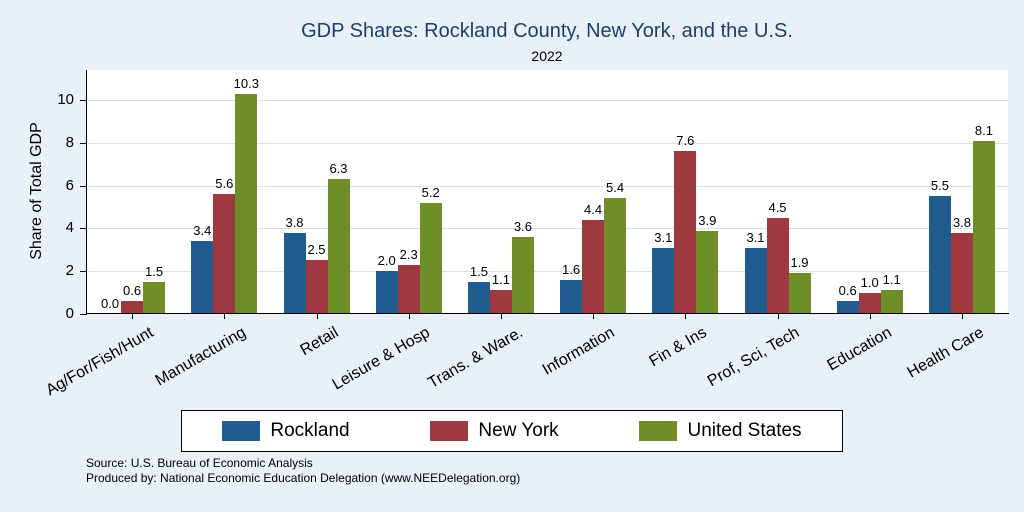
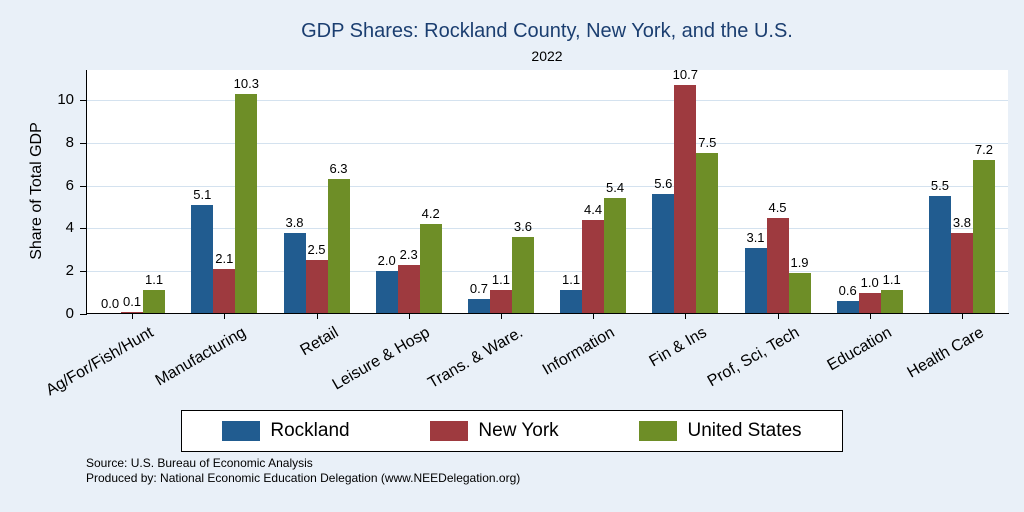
New York/Ag/For/Fish/Hunt: 0.6 -> 0.1
United States/Ag/For/Fish/Hunt: 1.5 -> 1.1
Rockland/Manufacturing: 3.4 -> 5.1
New York/Manufacturing: 5.6 -> 2.1
United States/Leisure & Hosp: 5.2 -> 4.2
Rockland/Trans. & Ware.: 1.5 -> 0.7
Rockland/Information: 1.6 -> 1.1
Rockland/Fin & Ins: 3.1 -> 5.6
New York/Fin & Ins: 7.6 -> 10.7
United States/Fin & Ins: 3.9 -> 7.5
United States/Health Care: 8.1 -> 7.2
